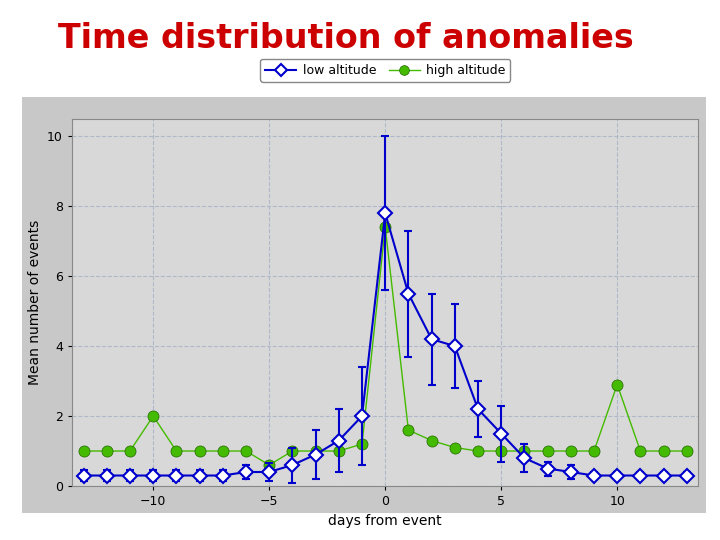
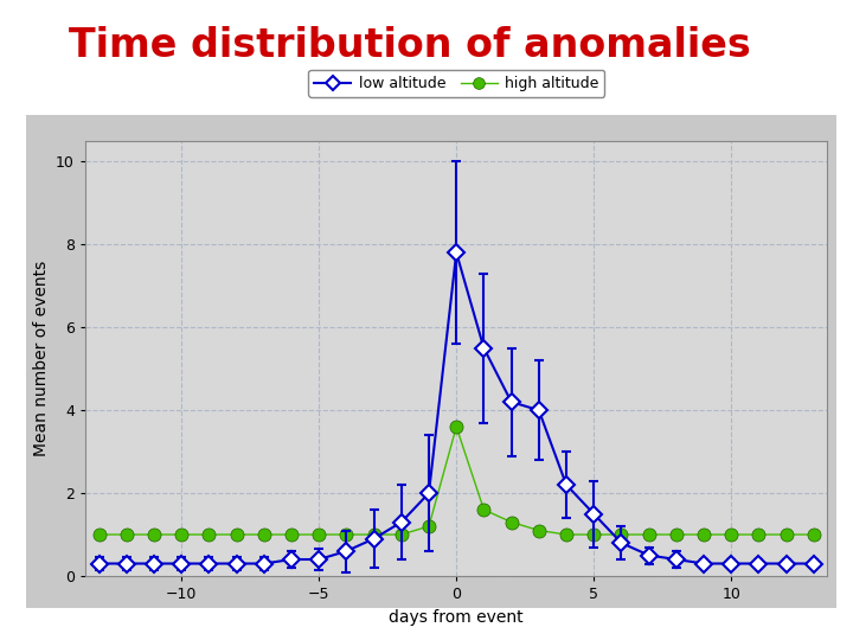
high altitude/−10: 2.0 -> 1.0
high altitude/−5: 0.6 -> 1.0
high altitude/0: 7.4 -> 3.6
high altitude/10: 2.9 -> 1.0
